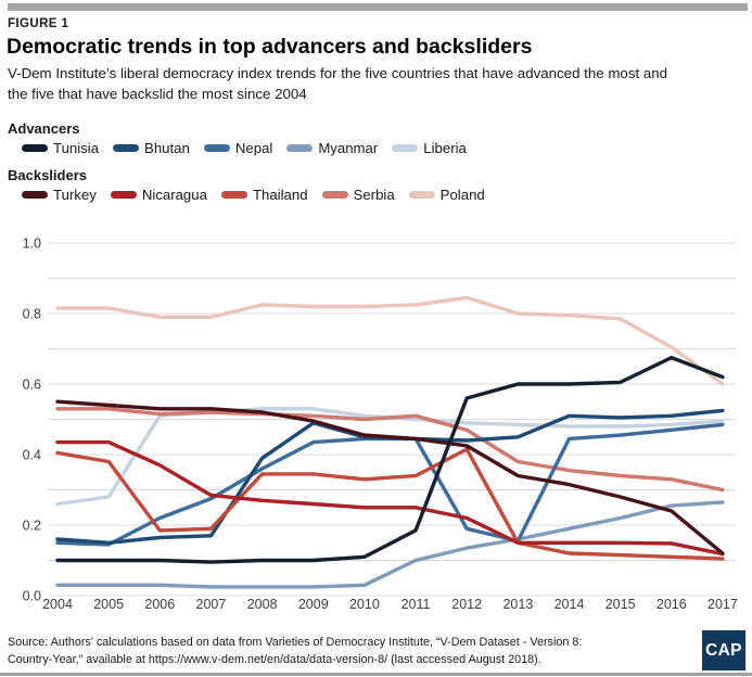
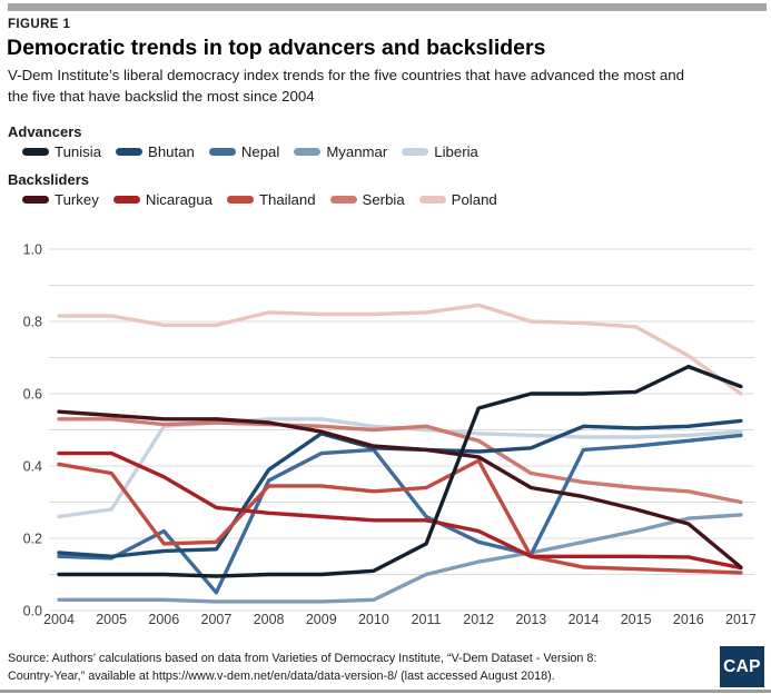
Nepal/2007: 0.28 -> 0.05
Nepal/2011: 0.45 -> 0.26
